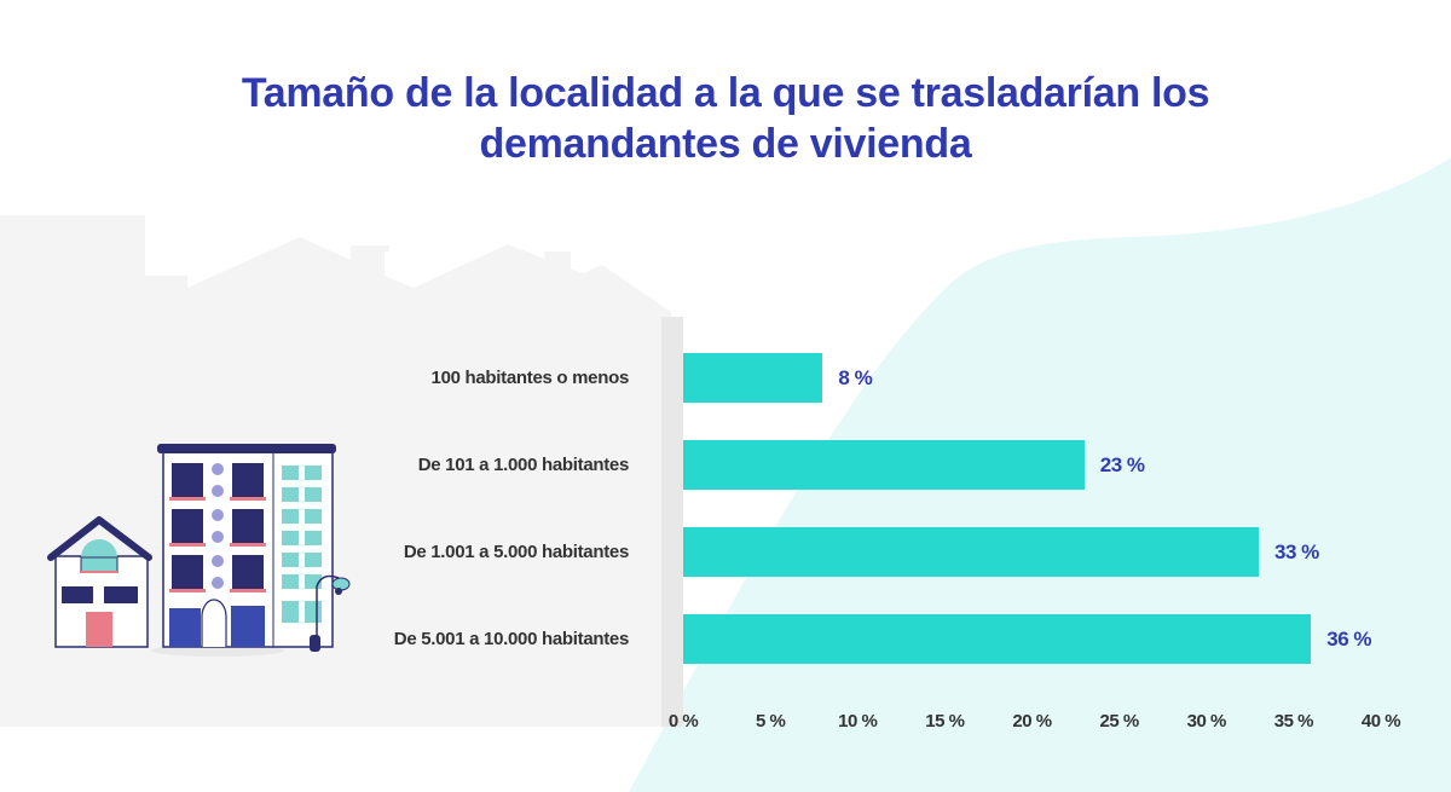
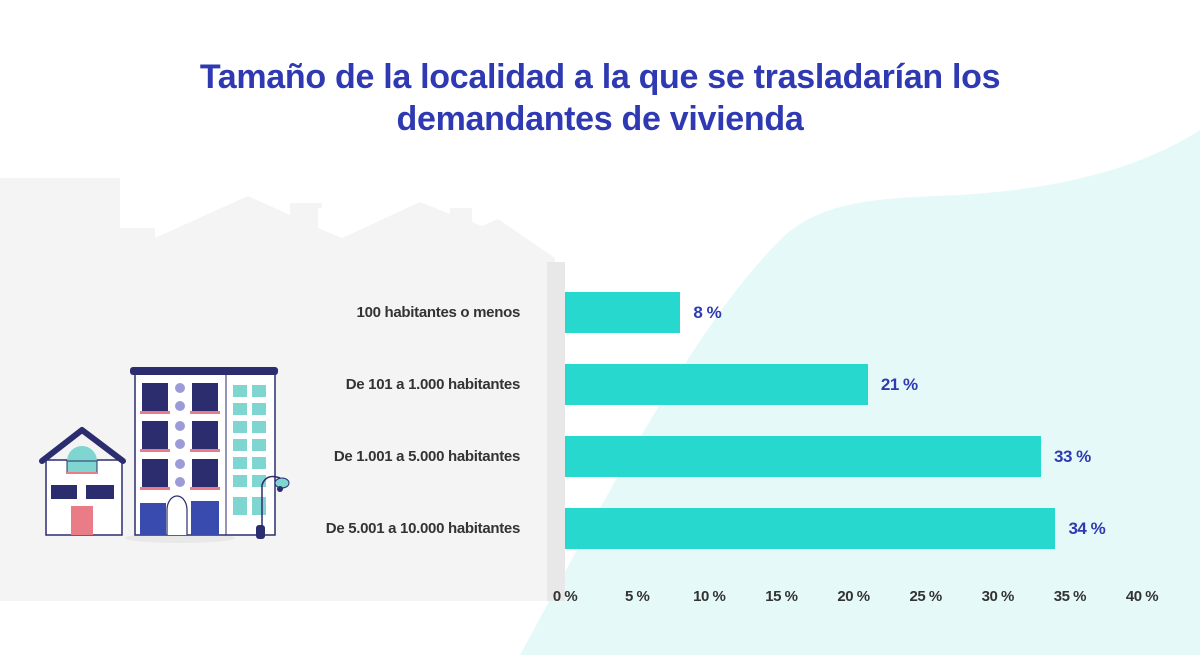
De 101 a 1.000 habitantes: 23 -> 21
De 5.001 a 10.000 habitantes: 36 -> 34
